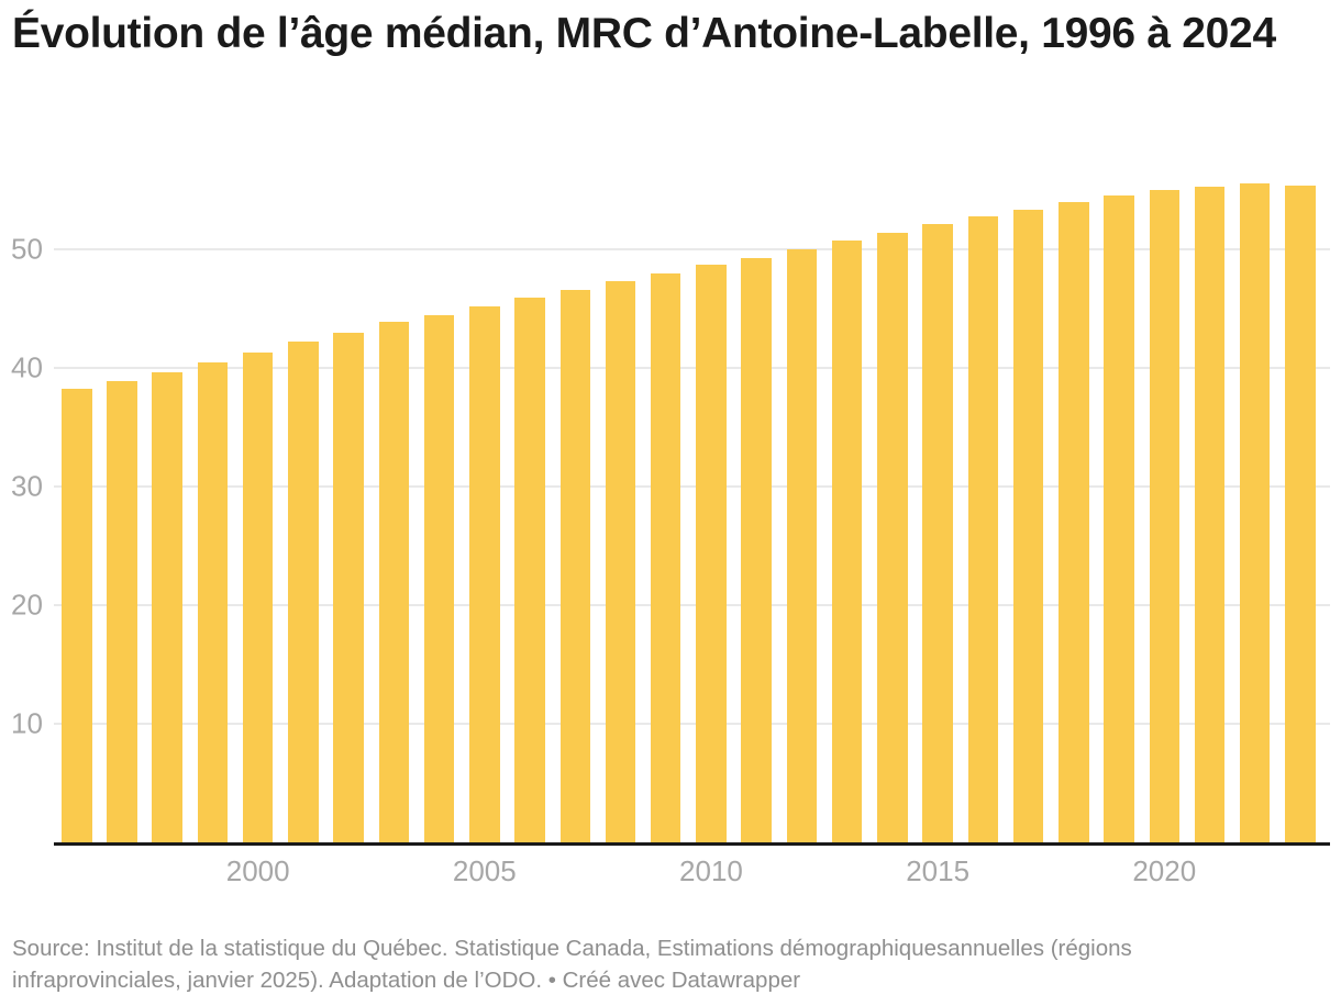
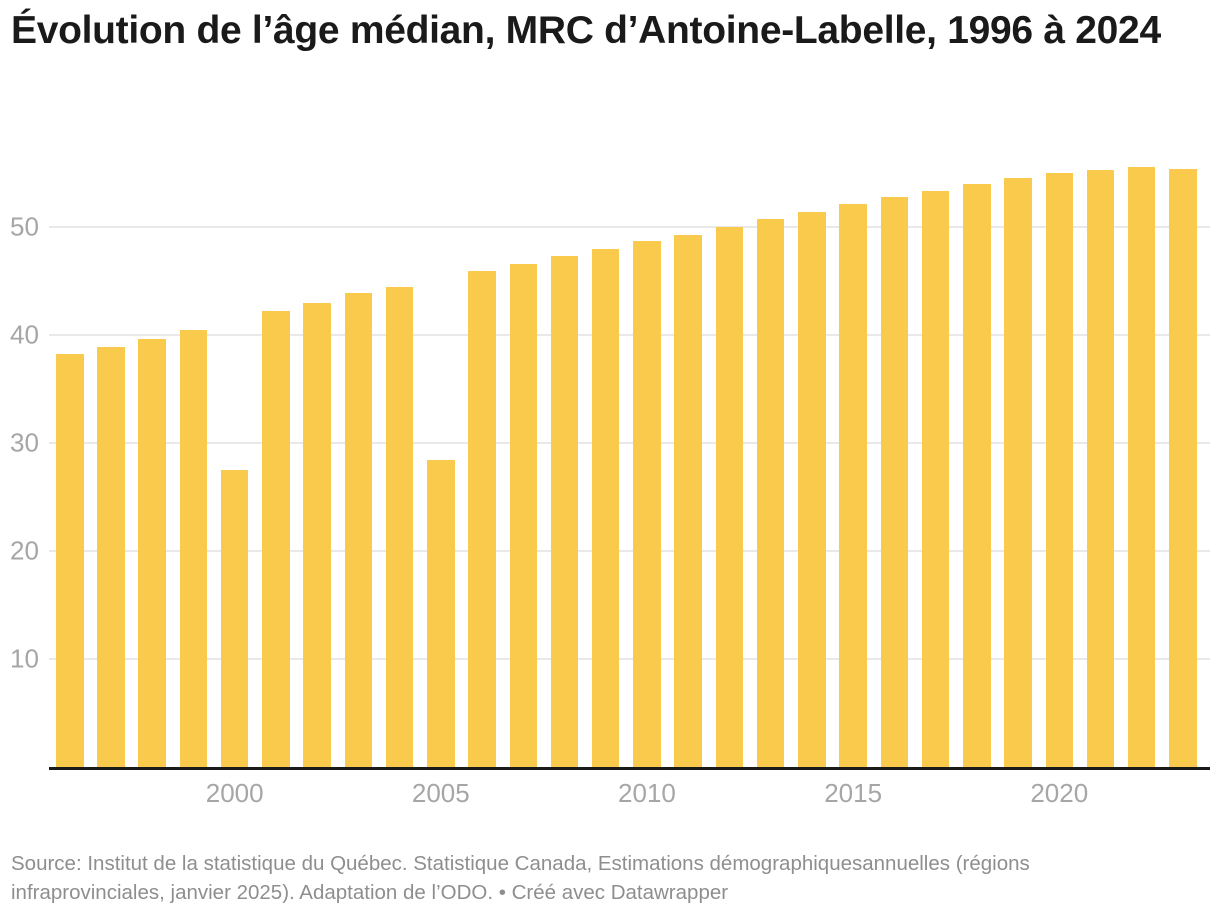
2000: 41.3 -> 27.5
2005: 45.2 -> 28.4
